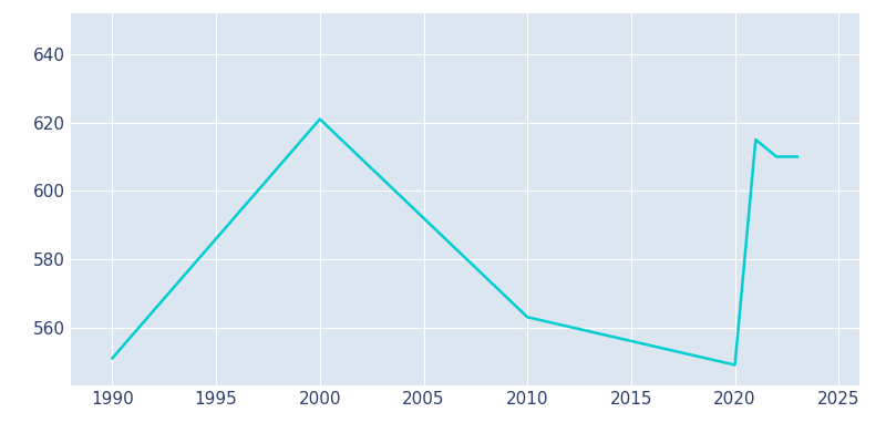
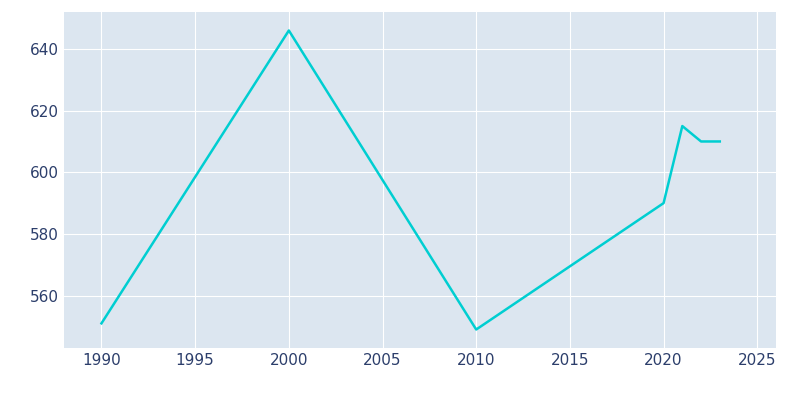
2000: 621 -> 646
2010: 563 -> 549
2020: 549 -> 590
